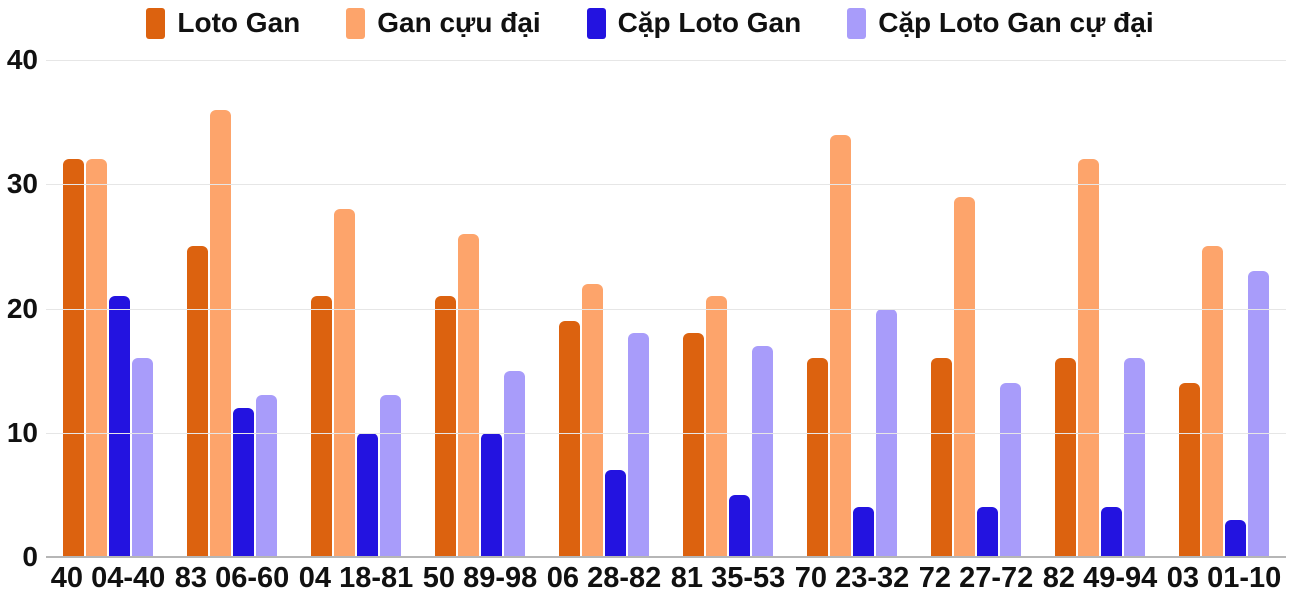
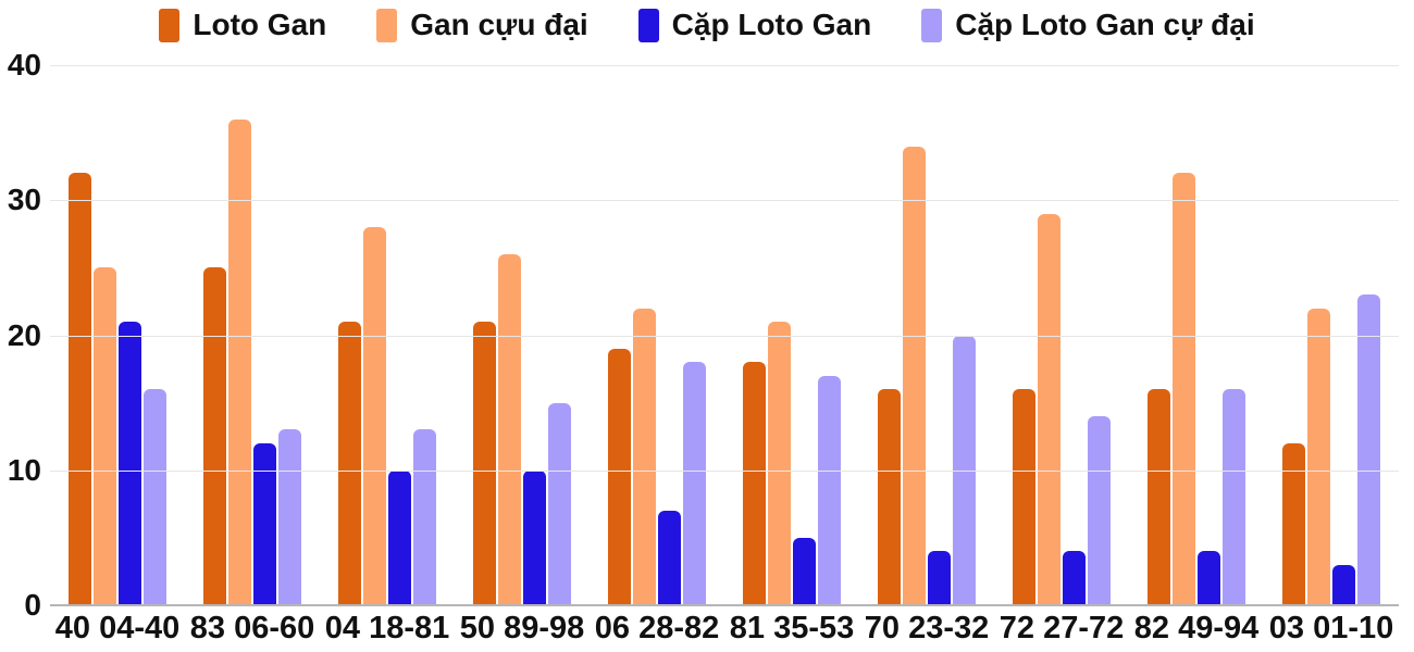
Gan cựu đại/40 04-40: 32 -> 25
Loto Gan/03 01-10: 14 -> 12
Gan cựu đại/03 01-10: 25 -> 22
